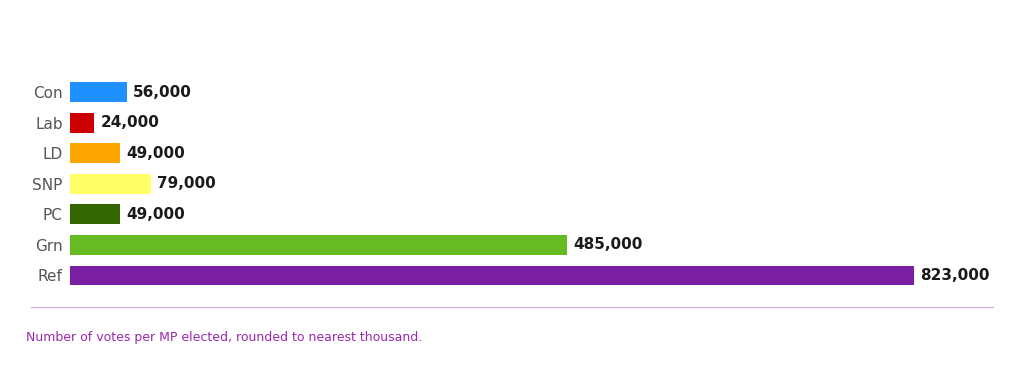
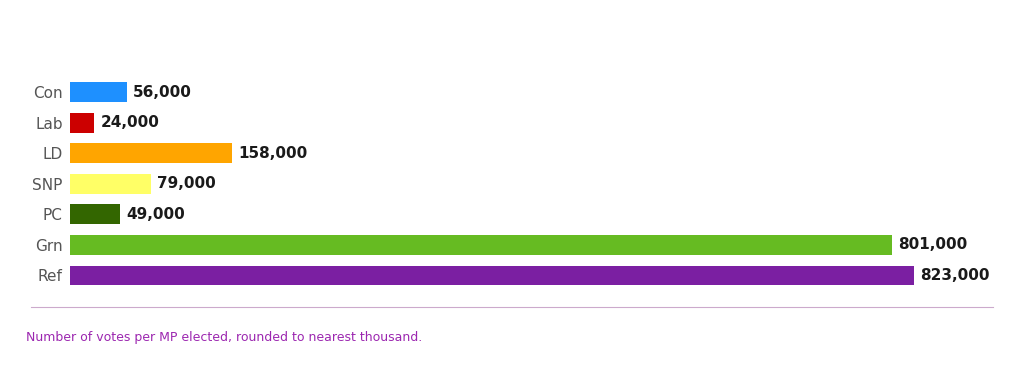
LD: 49,000 -> 158,000
Grn: 485,000 -> 801,000
